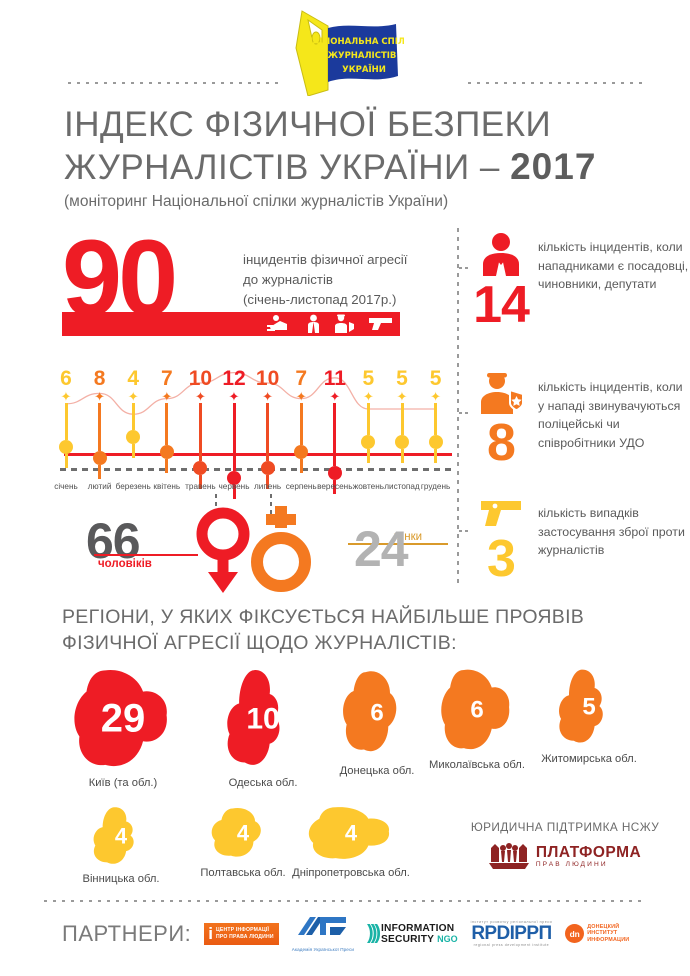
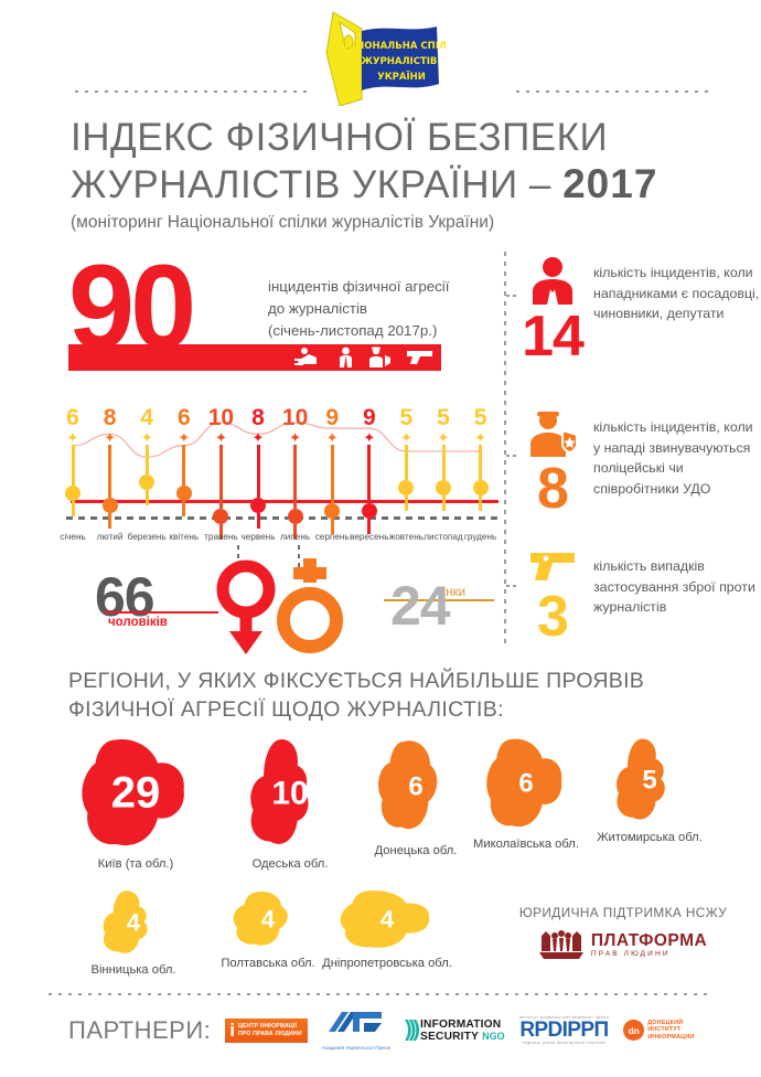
квітень: 7 -> 6
червень: 12 -> 8
серпень: 7 -> 9
вересень: 11 -> 9
